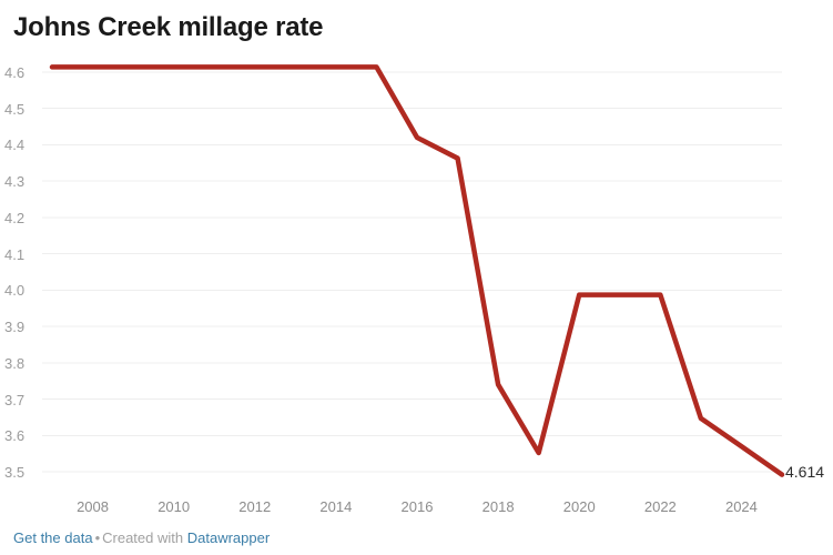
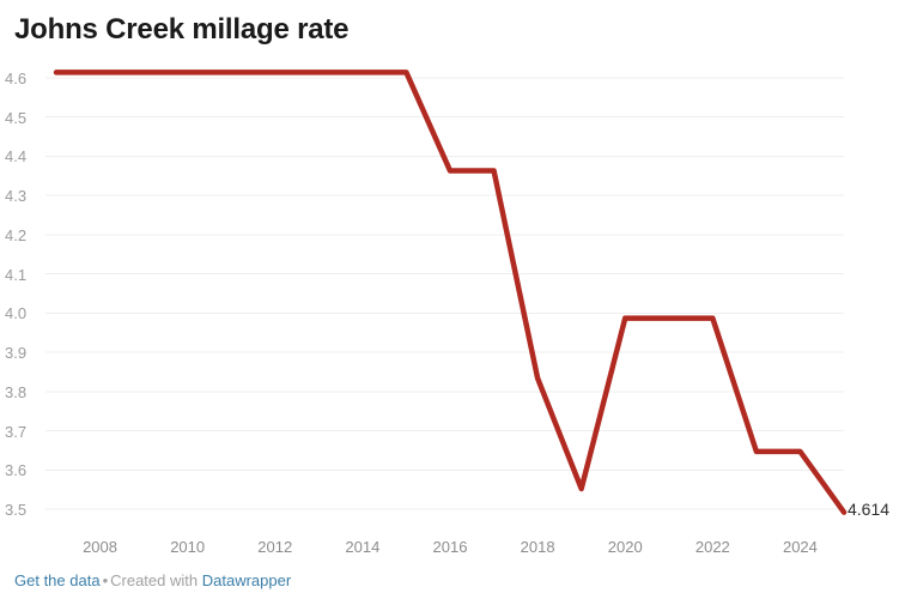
2016: 4.42 -> 4.36
2018: 3.74 -> 3.83
2024: 3.57 -> 3.65
